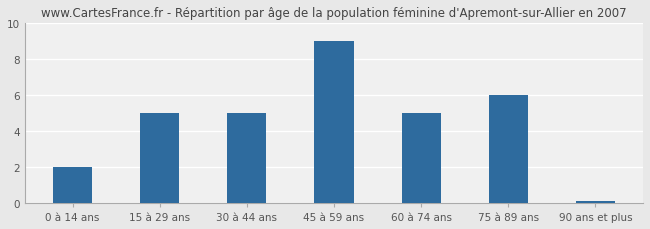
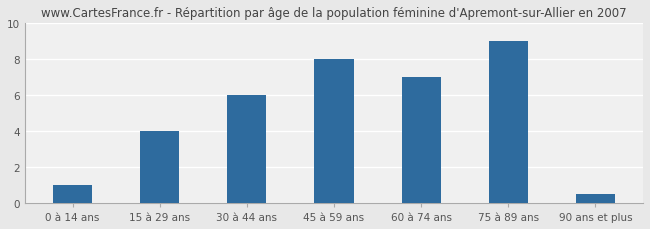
0 à 14 ans: 2.0 -> 1.0
15 à 29 ans: 5.0 -> 4.0
30 à 44 ans: 5.0 -> 6.0
45 à 59 ans: 9.0 -> 8.0
60 à 74 ans: 5.0 -> 7.0
75 à 89 ans: 6.0 -> 9.0
90 ans et plus: 0.1 -> 0.5
